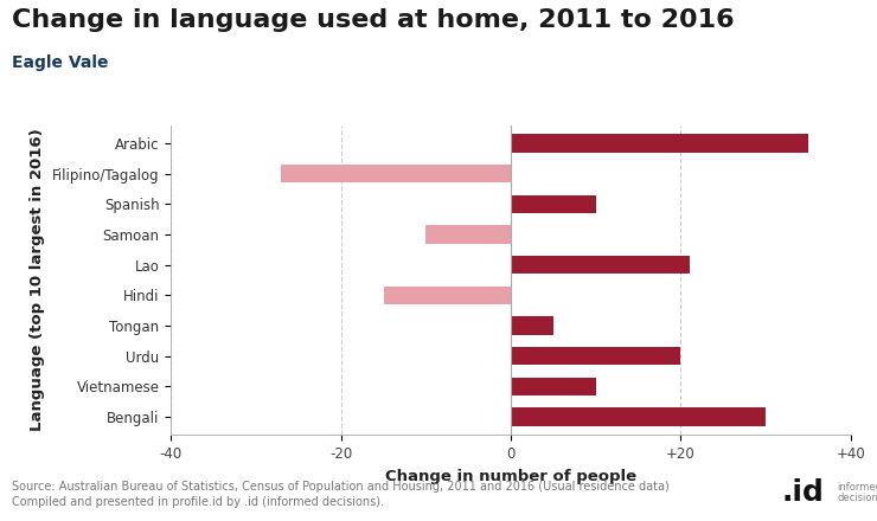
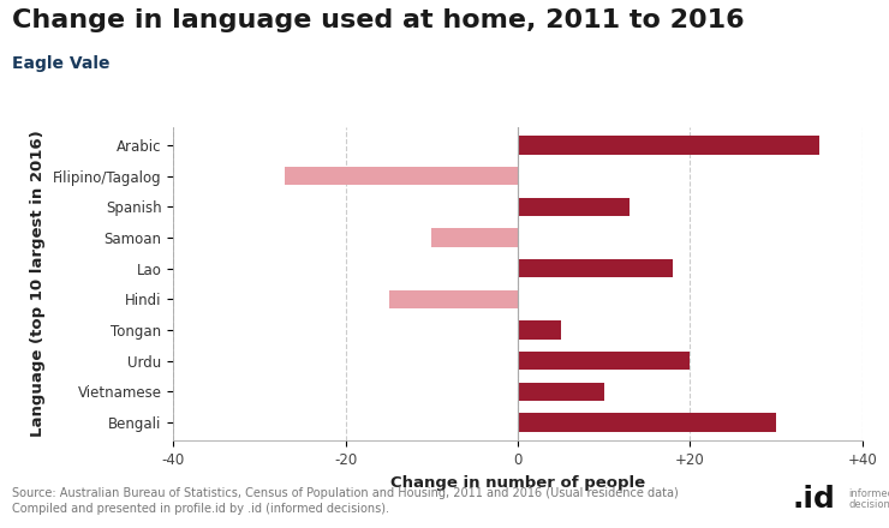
Spanish: 10 -> 13
Lao: 21 -> 18
